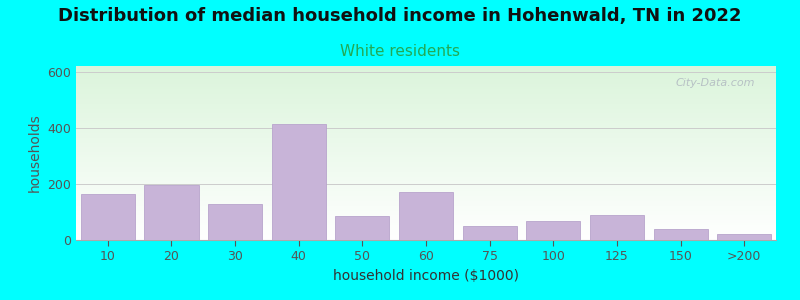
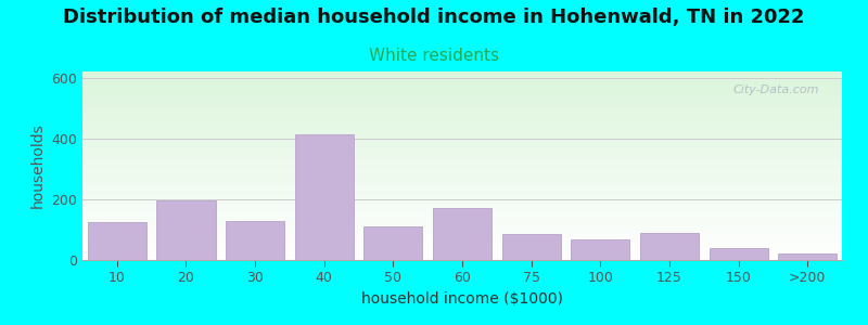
10: 165 -> 125
50: 85 -> 110
75: 50 -> 85
